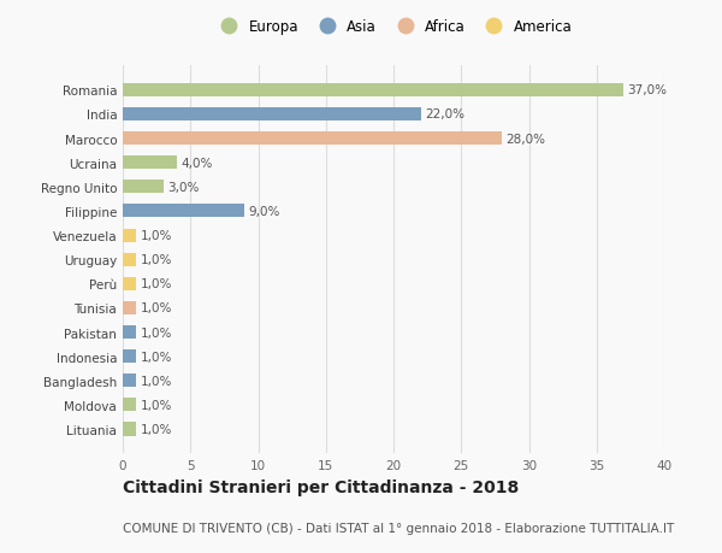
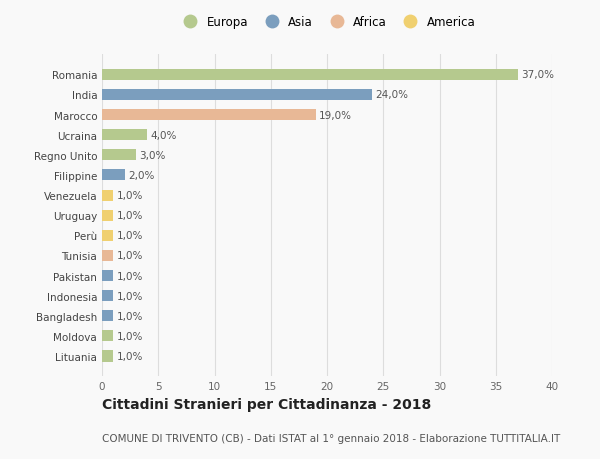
India: 22,0% -> 24,0%
Marocco: 28,0% -> 19,0%
Filippine: 9,0% -> 2,0%
